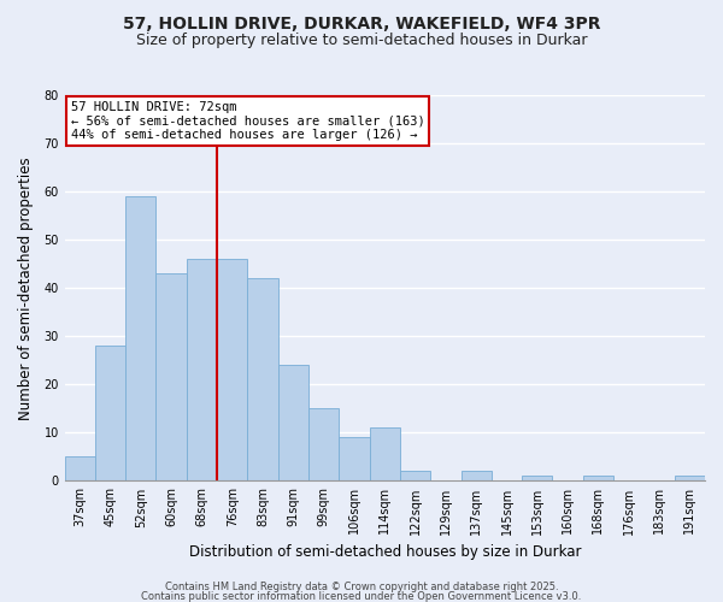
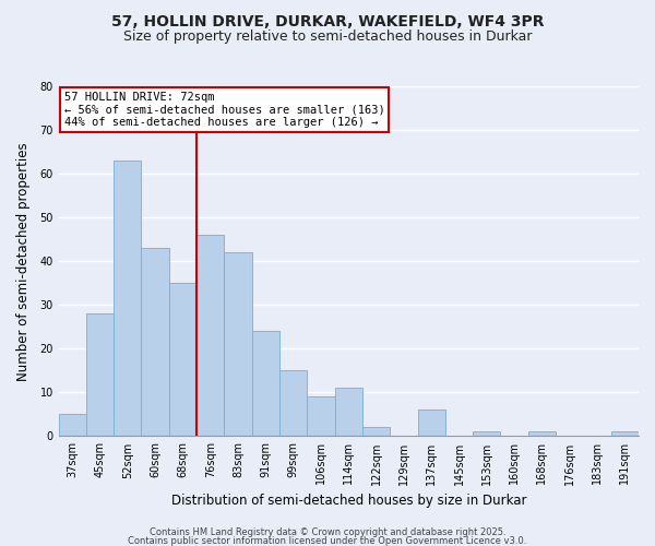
52sqm: 59 -> 63
68sqm: 46 -> 35
137sqm: 2 -> 6
